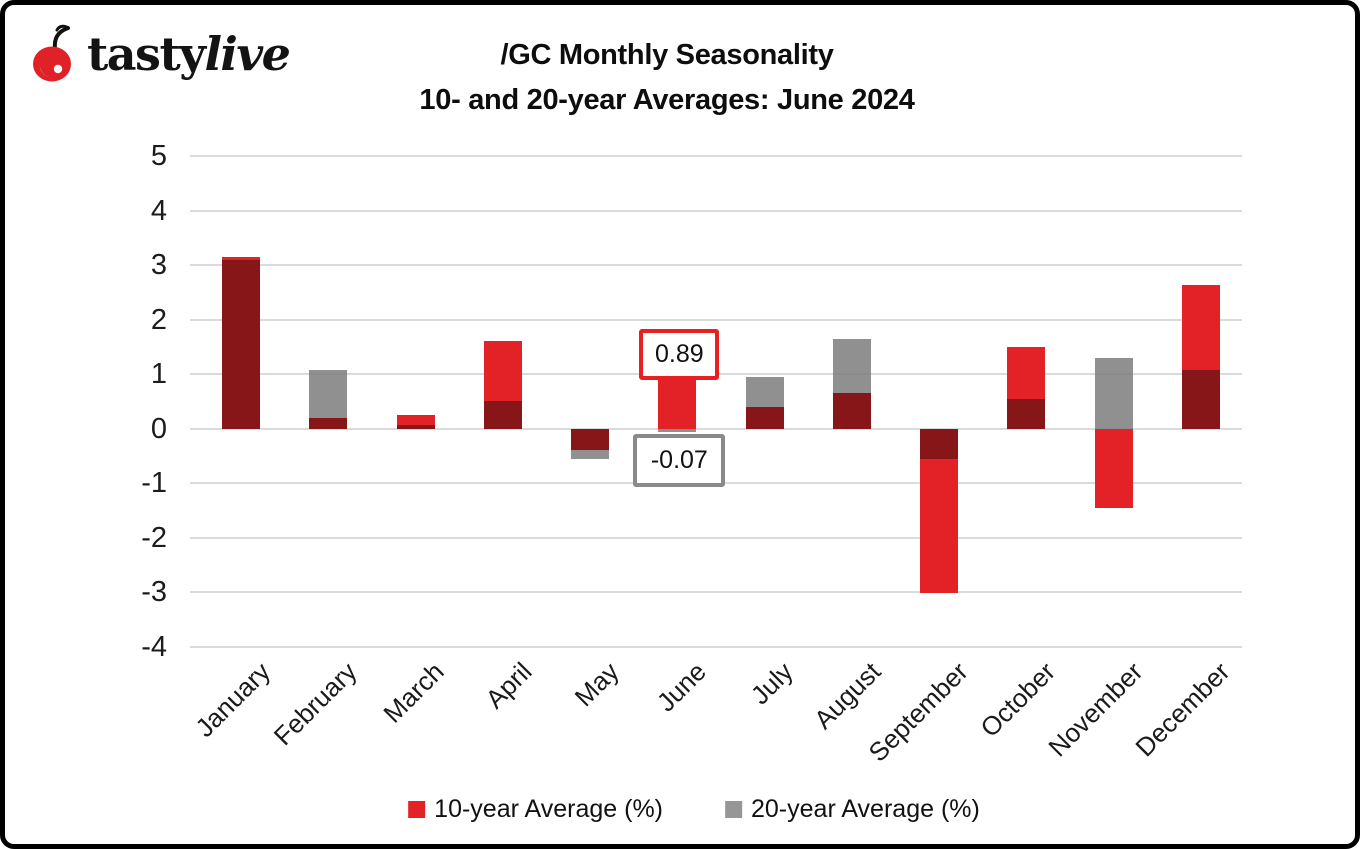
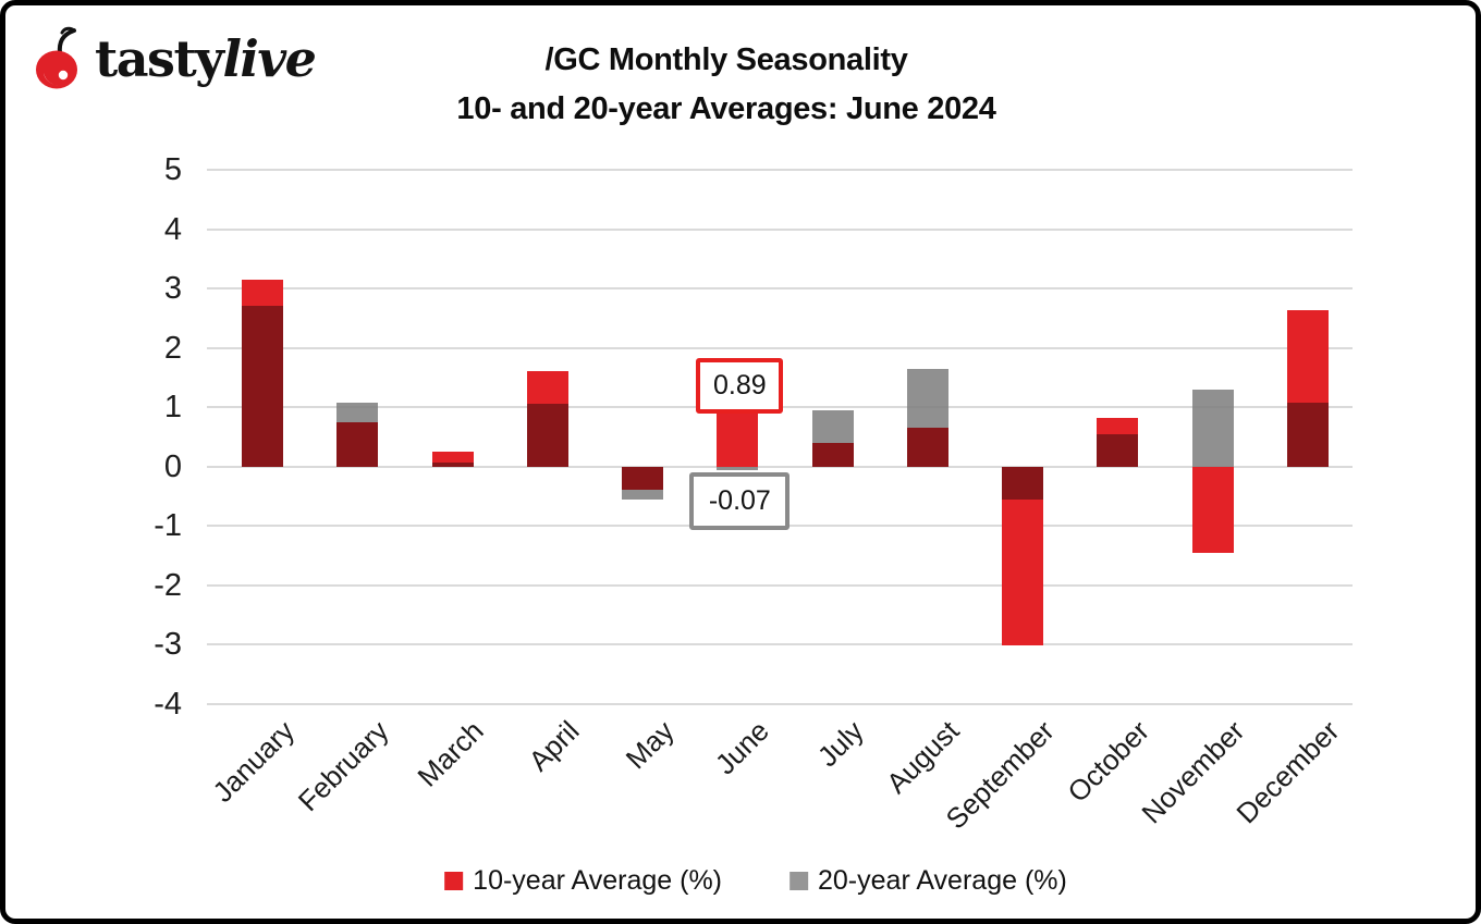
20-year Average (%)/January: 3.1 -> 2.7
10-year Average (%)/February: 0.2 -> 0.8
20-year Average (%)/April: 0.5 -> 1.1
10-year Average (%)/October: 1.5 -> 0.8
